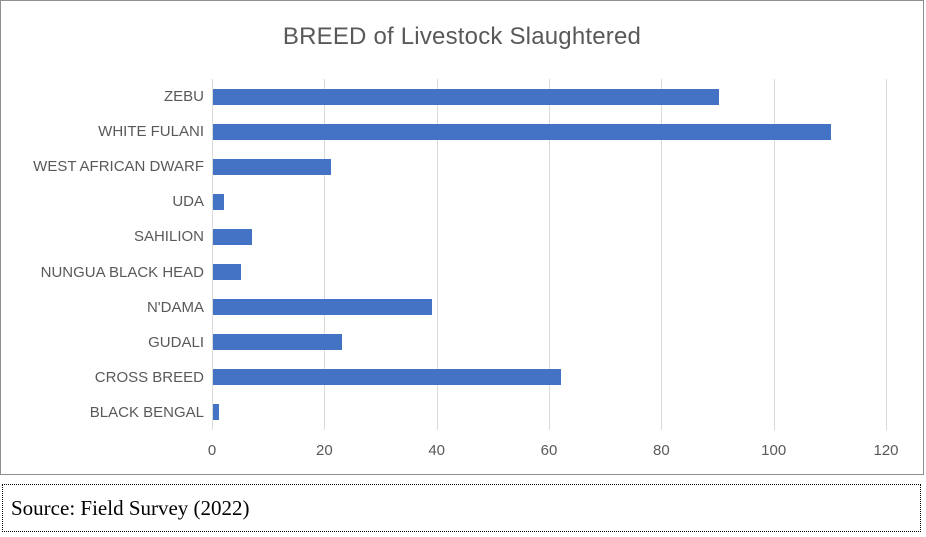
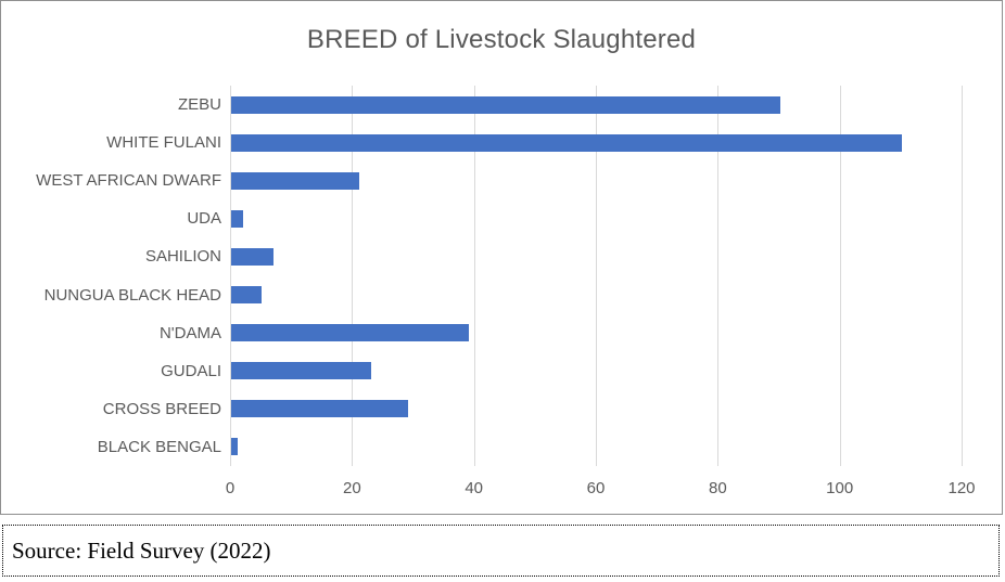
CROSS BREED: 62 -> 29
